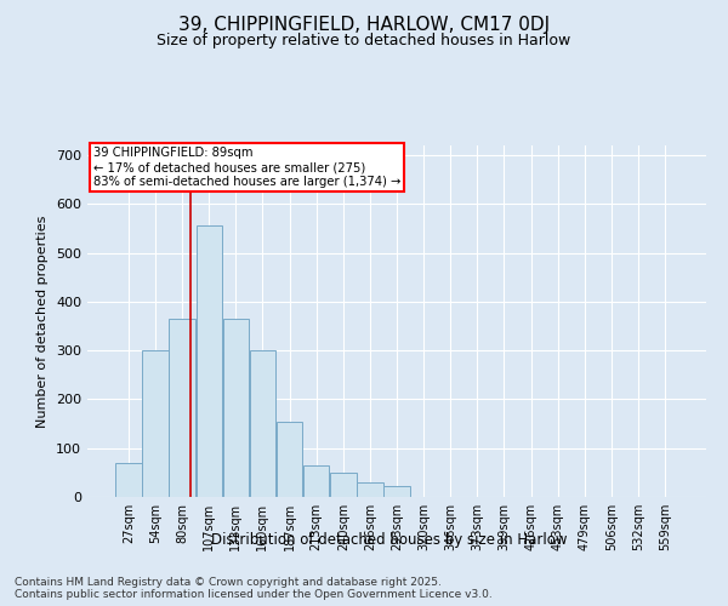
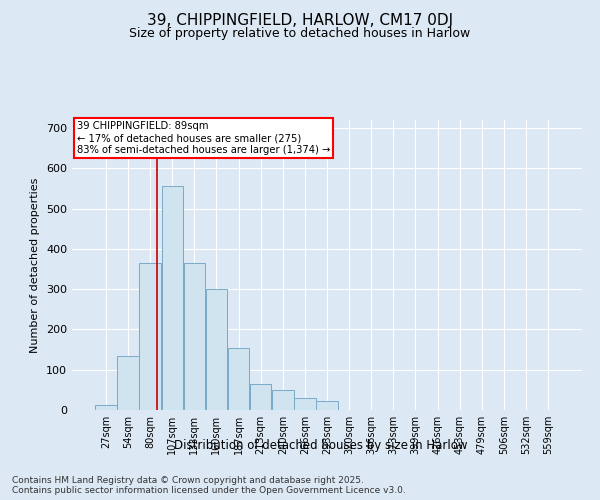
27sqm: 70 -> 12
54sqm: 300 -> 135
